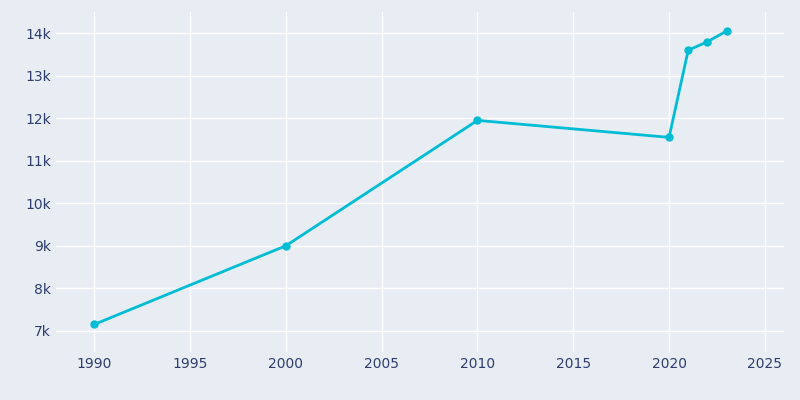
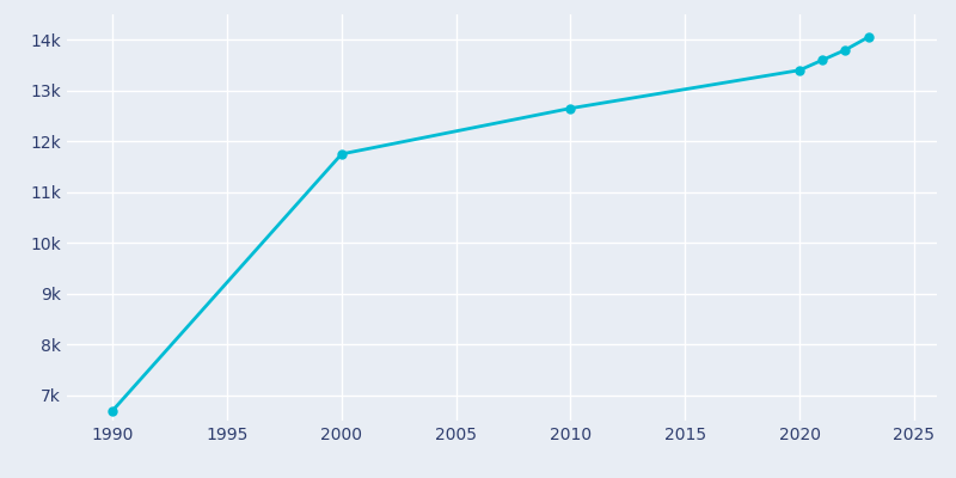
1990: 7.15k -> 6.70k
2000: 9.00k -> 11.75k
2010: 11.95k -> 12.65k
2020: 11.55k -> 13.40k
